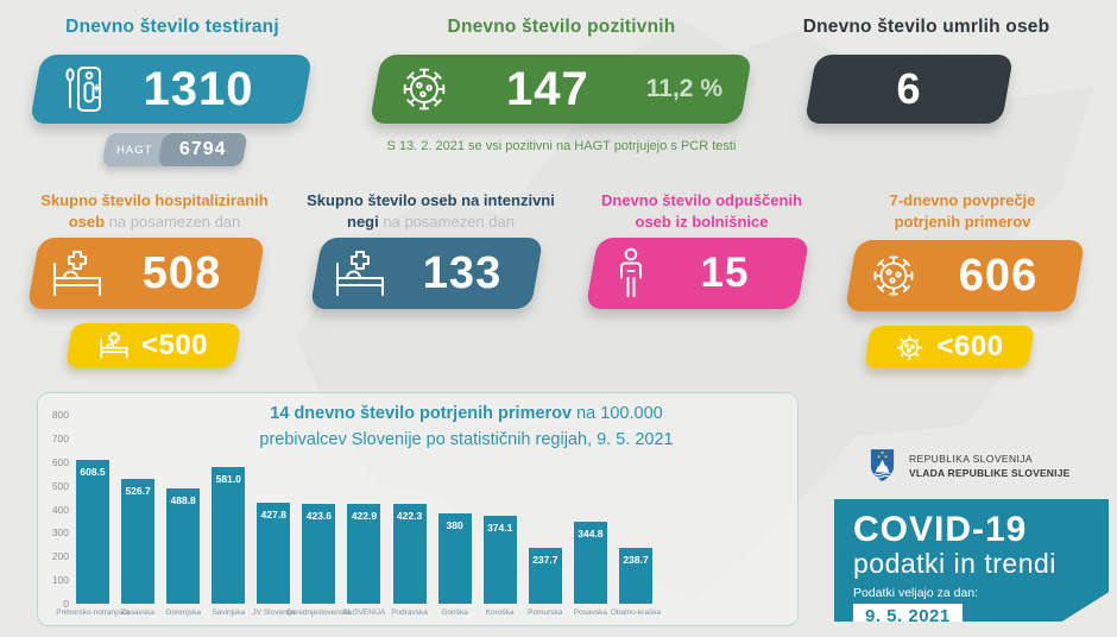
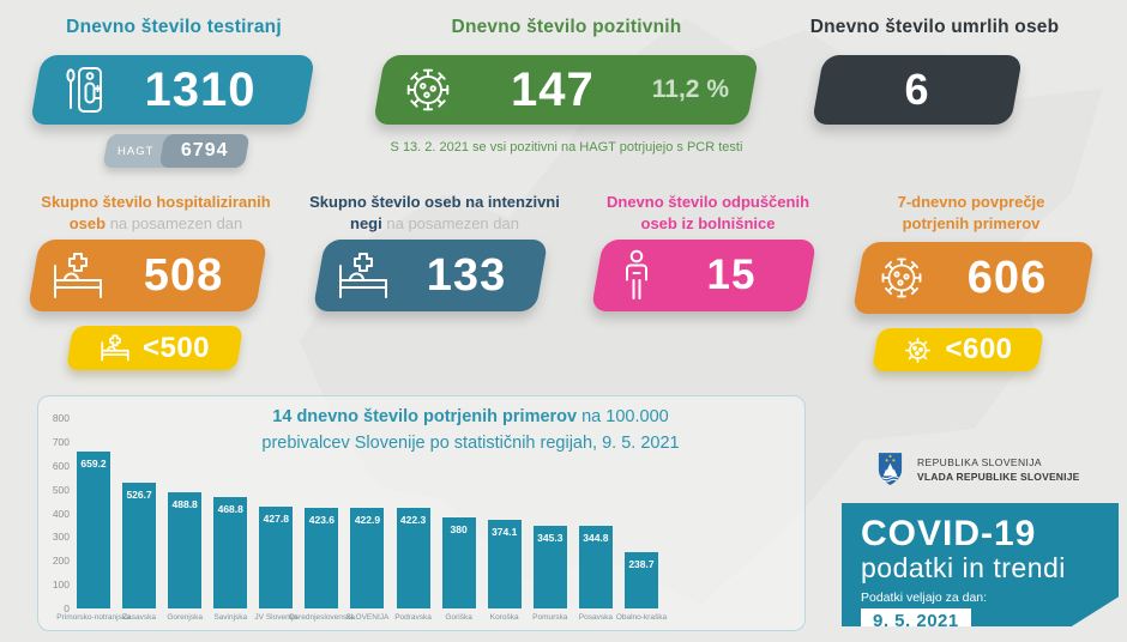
Primorsko-notranjska: 608.5 -> 659.2
Savinjska: 581.0 -> 468.8
Pomurska: 237.7 -> 345.3
